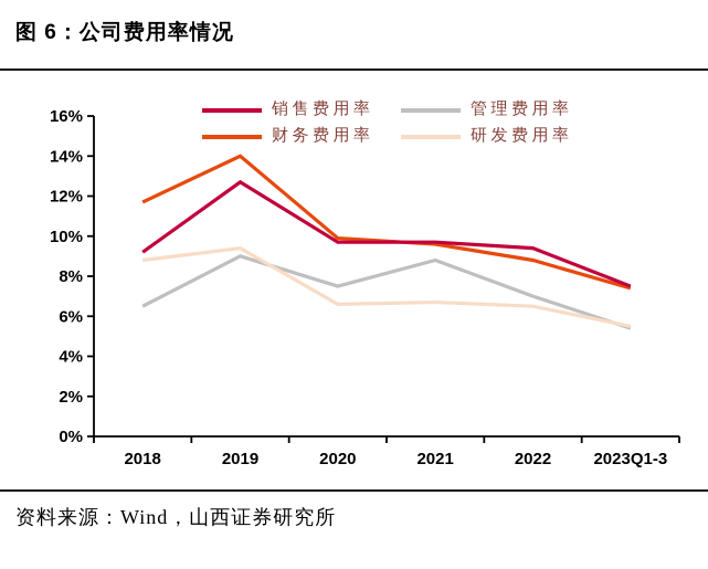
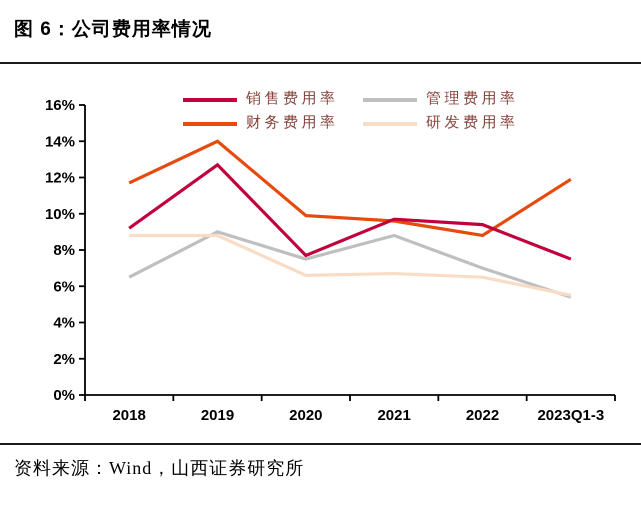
研发费用率/2019: 9.4% -> 8.8%
销售费用率/2020: 9.7% -> 7.7%
财务费用率/2023Q1-3: 7.4% -> 11.9%
